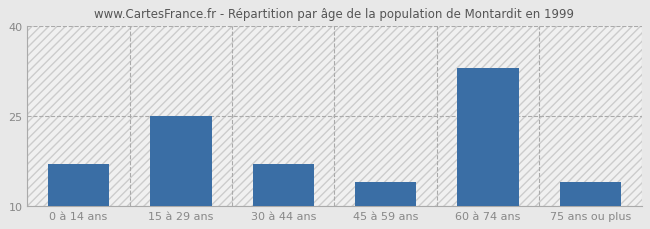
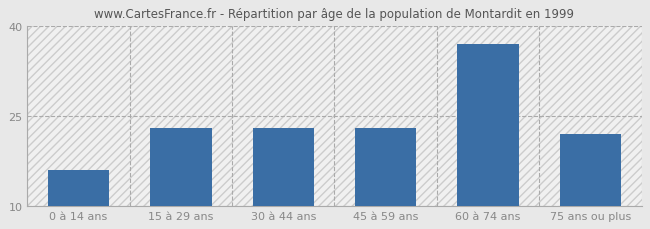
0 à 14 ans: 17 -> 16
15 à 29 ans: 25 -> 23
30 à 44 ans: 17 -> 23
45 à 59 ans: 14 -> 23
60 à 74 ans: 33 -> 37
75 ans ou plus: 14 -> 22
